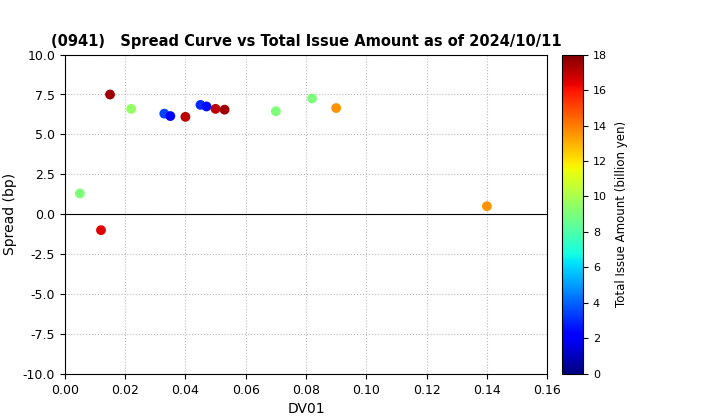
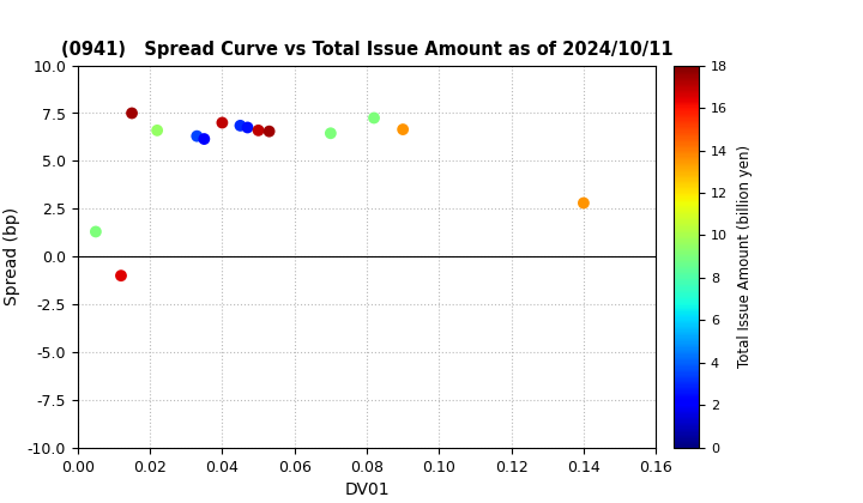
0.04: 6.1 -> 7.0
0.14: 0.5 -> 2.8
